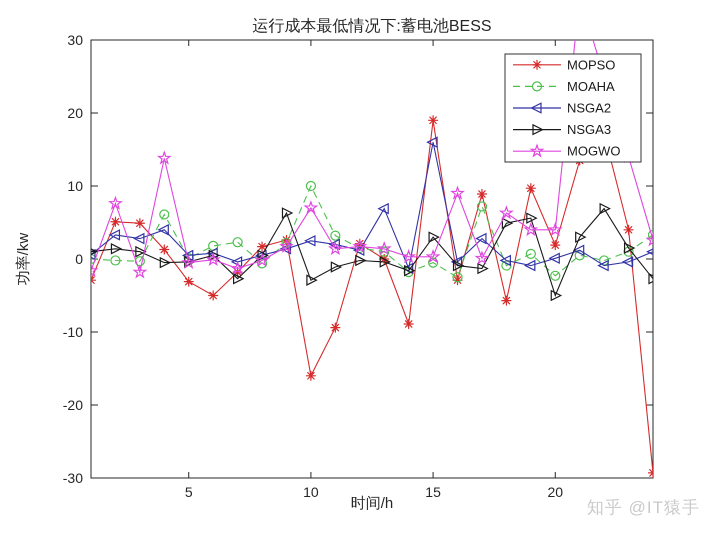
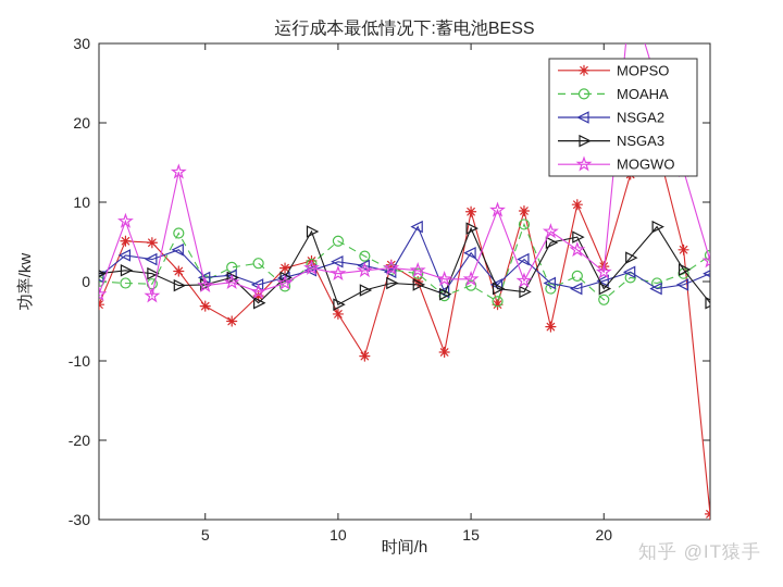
MOPSO/10: -16 -> -4
MOAHA/10: 10 -> 5
MOGWO/10: 7 -> 1
MOPSO/15: 19 -> 9
NSGA2/15: 16 -> 4
NSGA3/15: 3 -> 7
NSGA3/20: -5 -> -1
MOGWO/20: 4 -> 1
